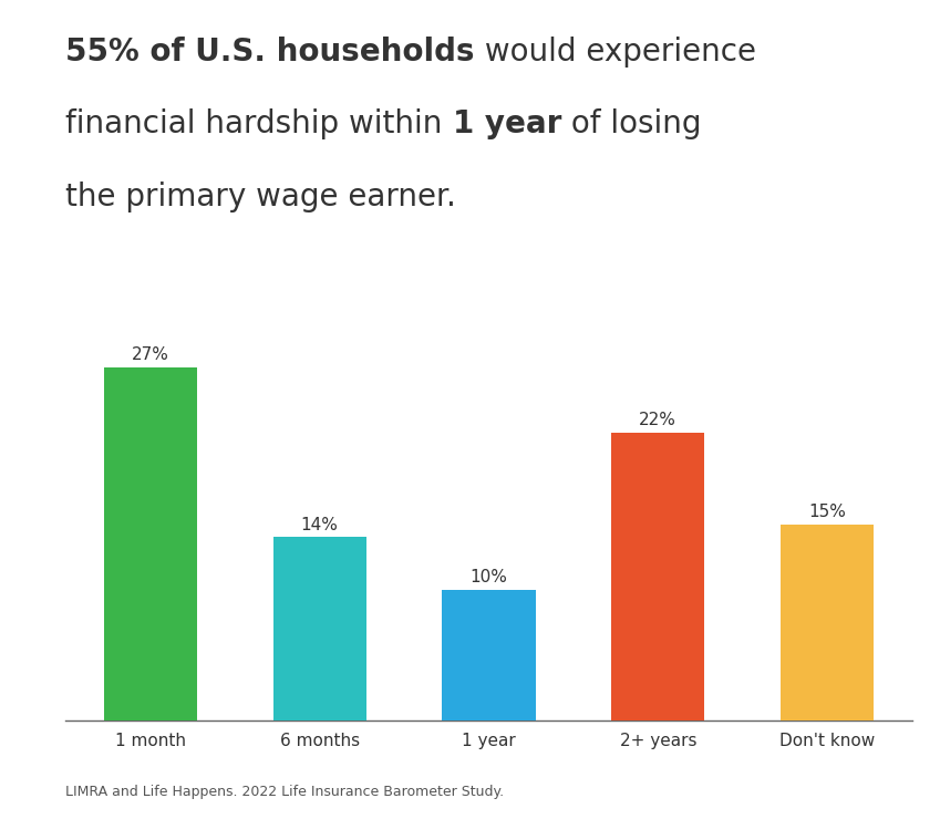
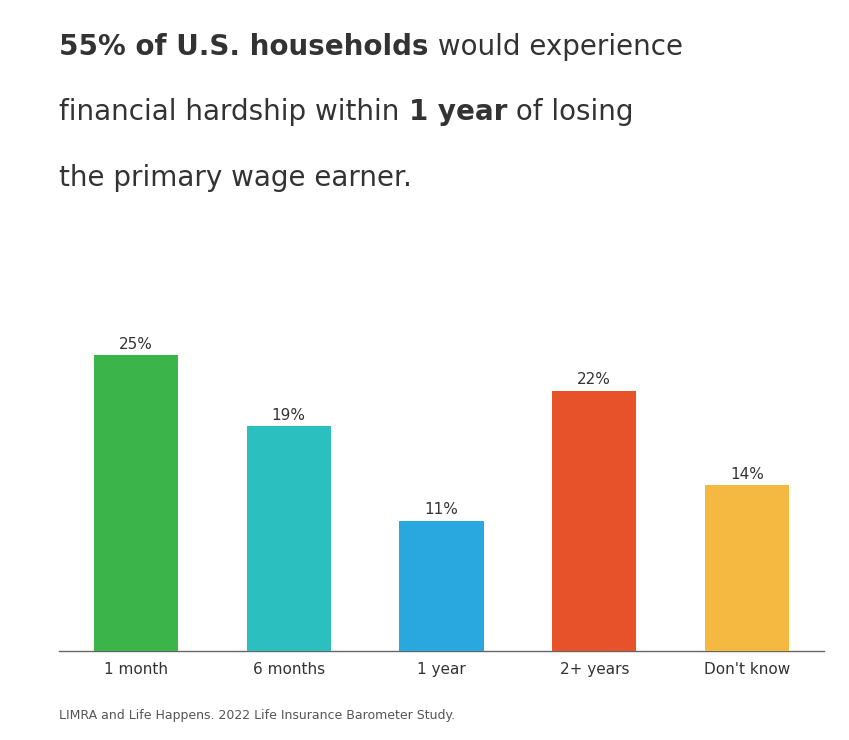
1 month: 27% -> 25%
6 months: 14% -> 19%
1 year: 10% -> 11%
Don't know: 15% -> 14%
